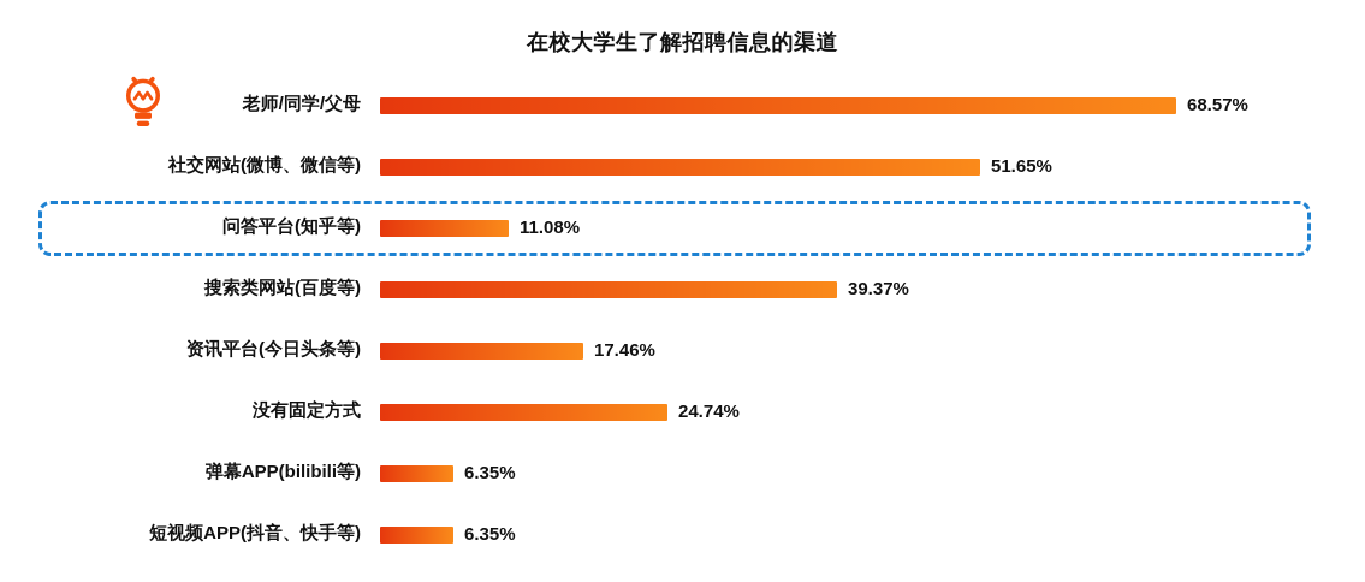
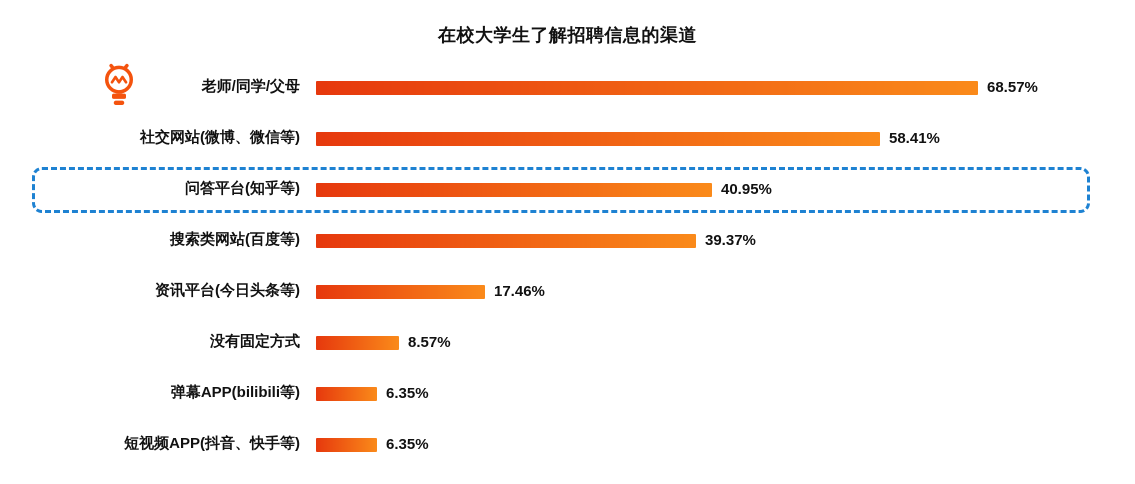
社交网站(微博、微信等): 51.65% -> 58.41%
问答平台(知乎等): 11.08% -> 40.95%
没有固定方式: 24.74% -> 8.57%
